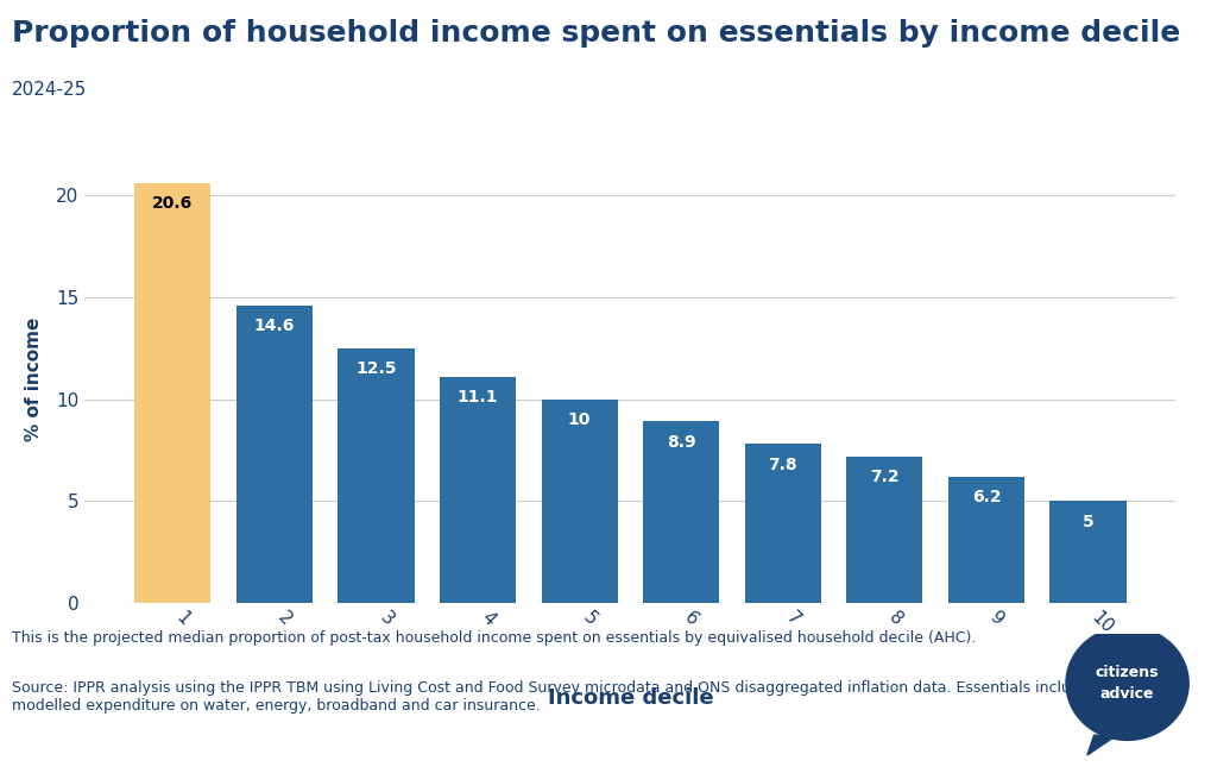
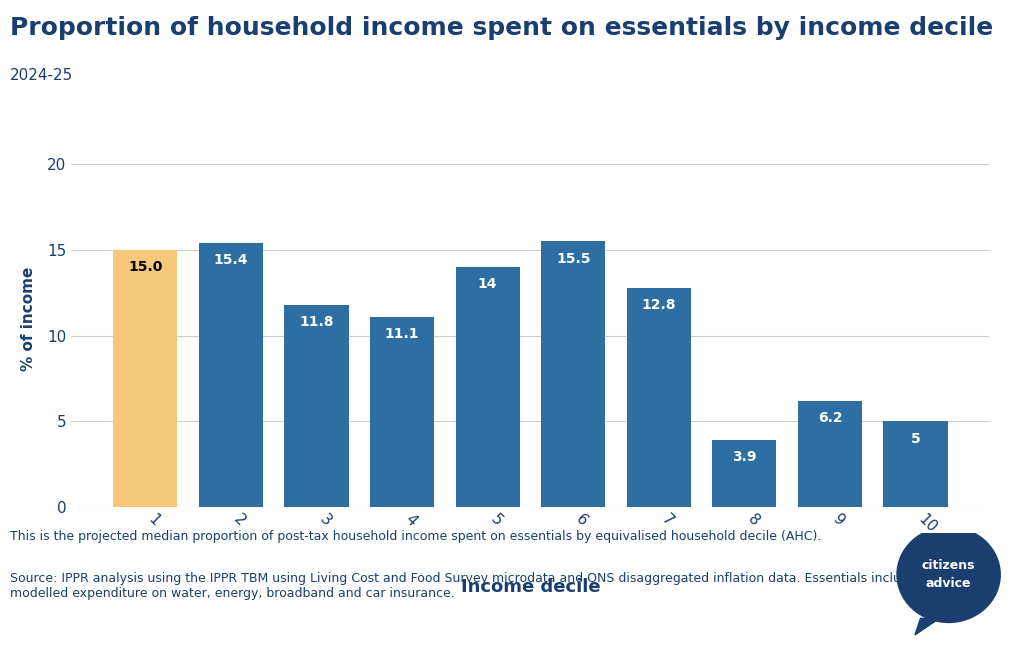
1: 20.6 -> 15.0
2: 14.6 -> 15.4
3: 12.5 -> 11.8
5: 10 -> 14
6: 8.9 -> 15.5
7: 7.8 -> 12.8
8: 7.2 -> 3.9
